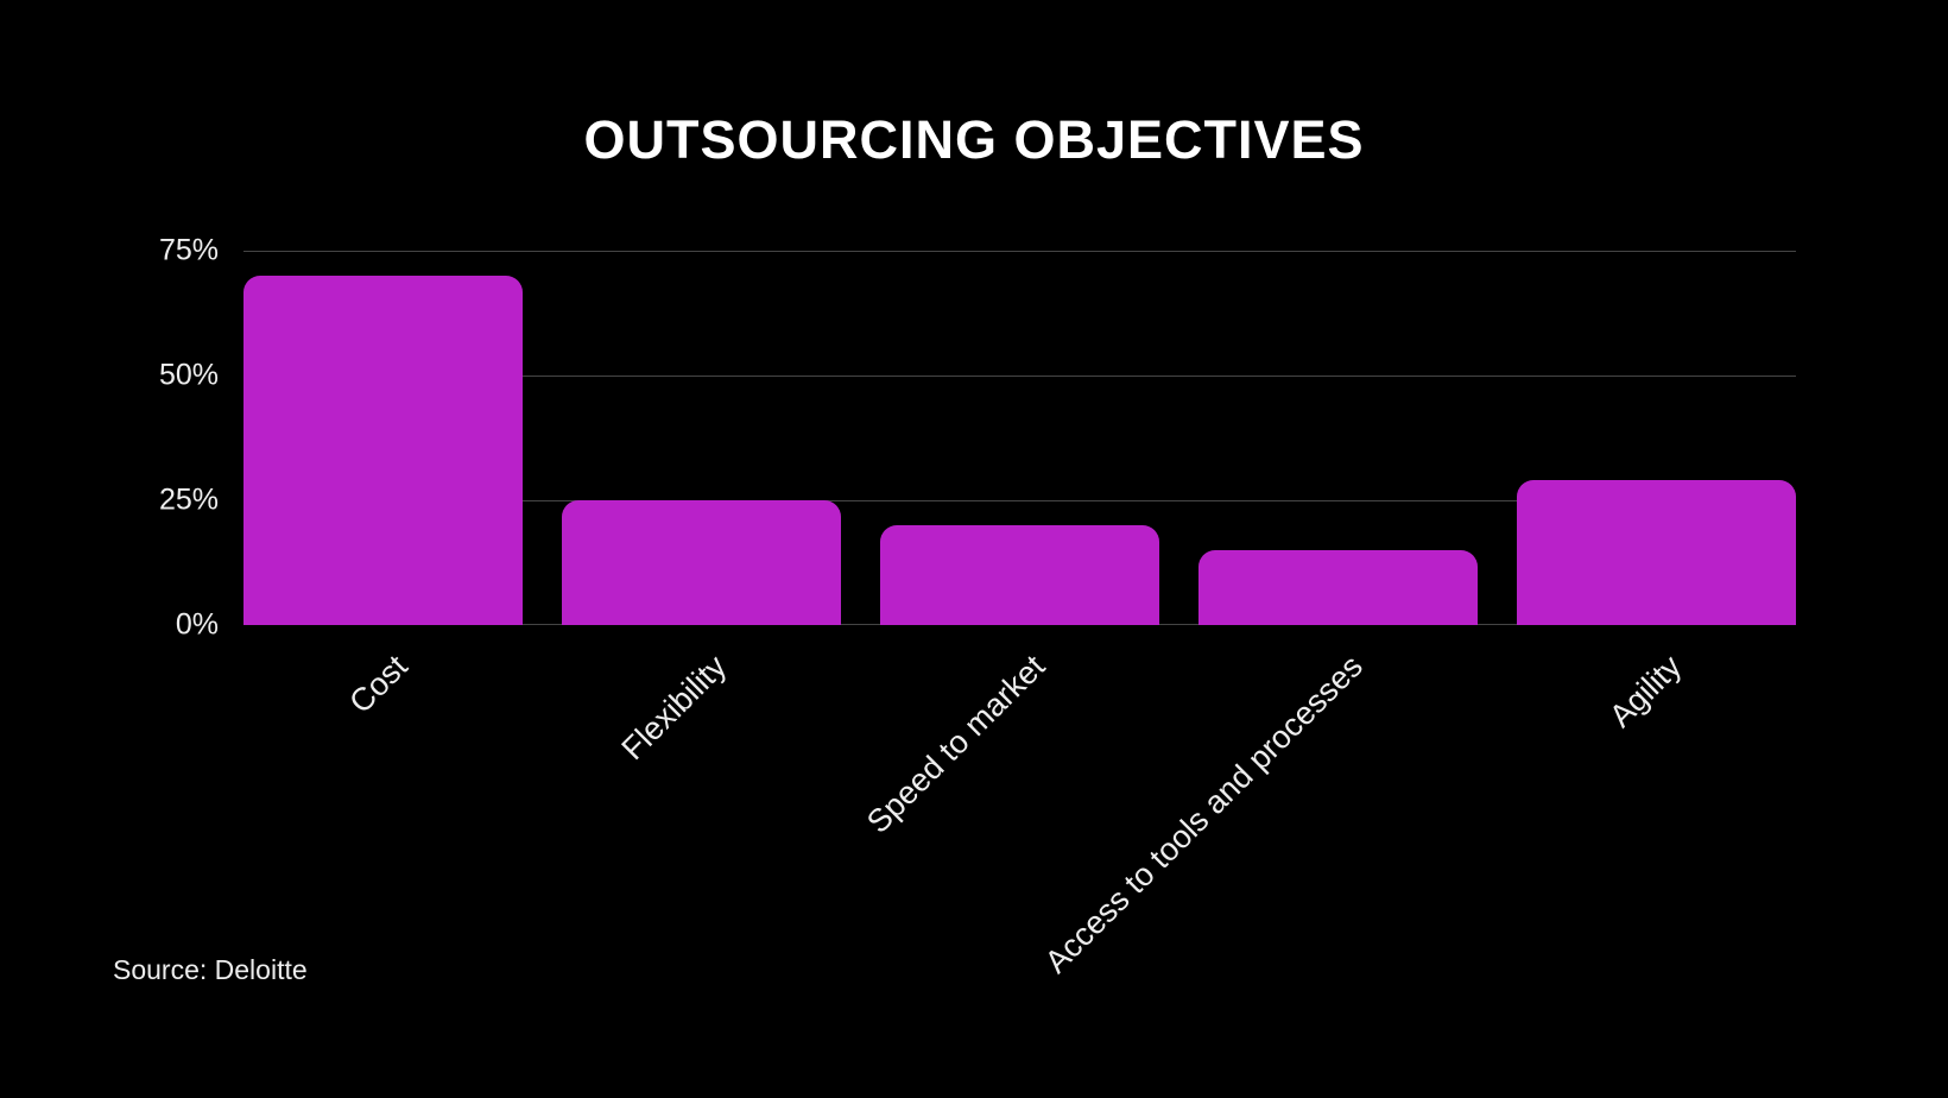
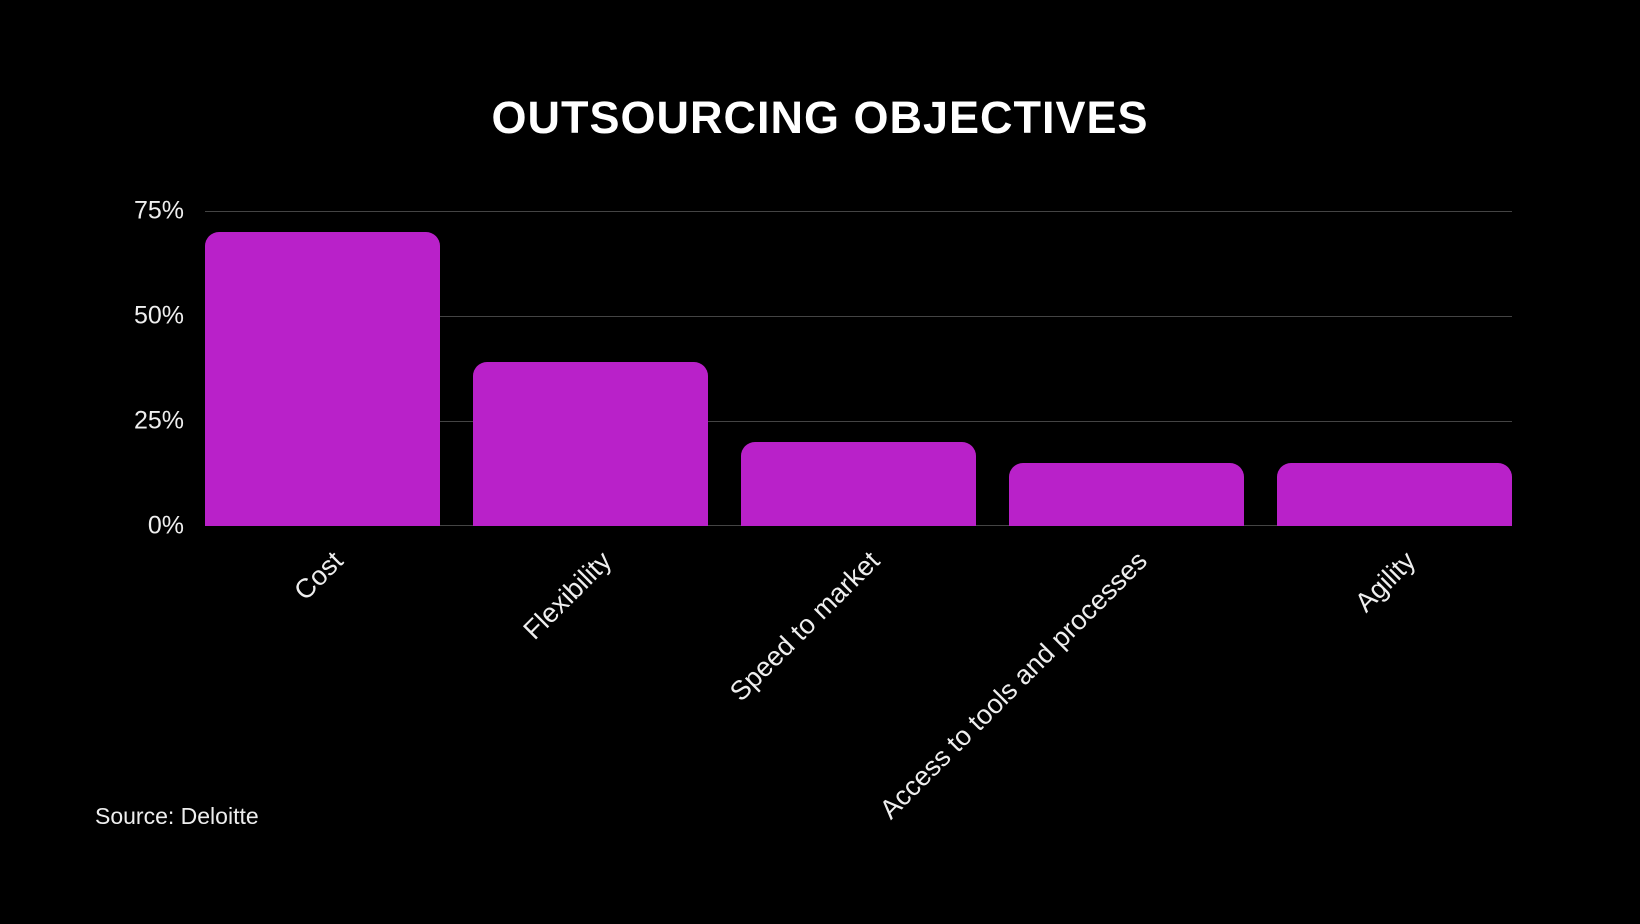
Flexibility: 25% -> 39%
Agility: 29% -> 15%
